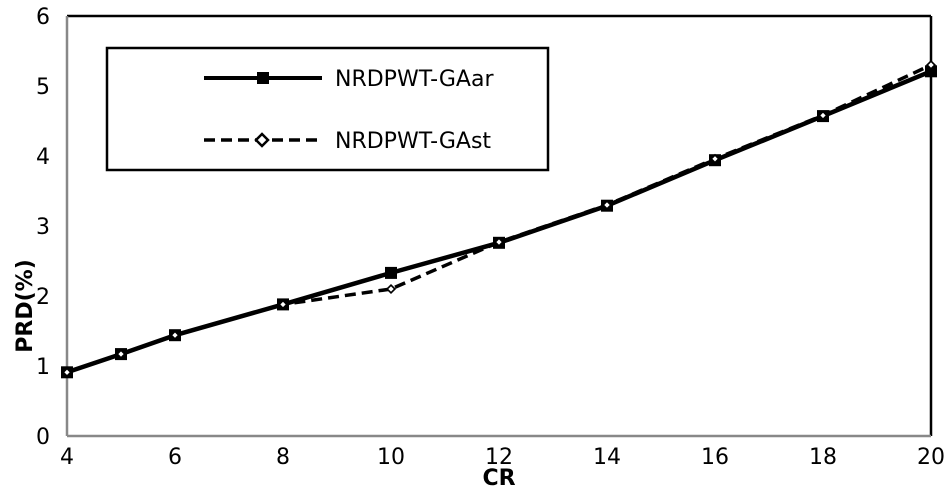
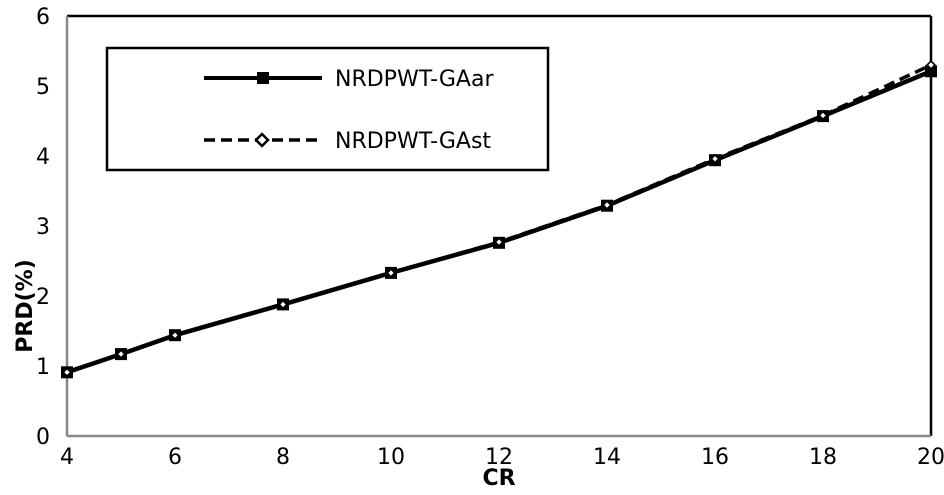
NRDPWT-GAst/10: 2.1 -> 2.3
